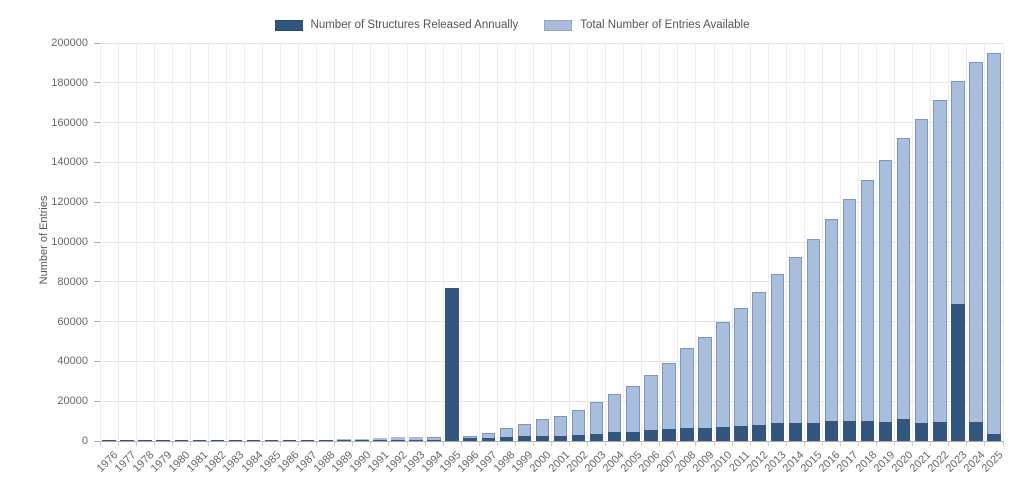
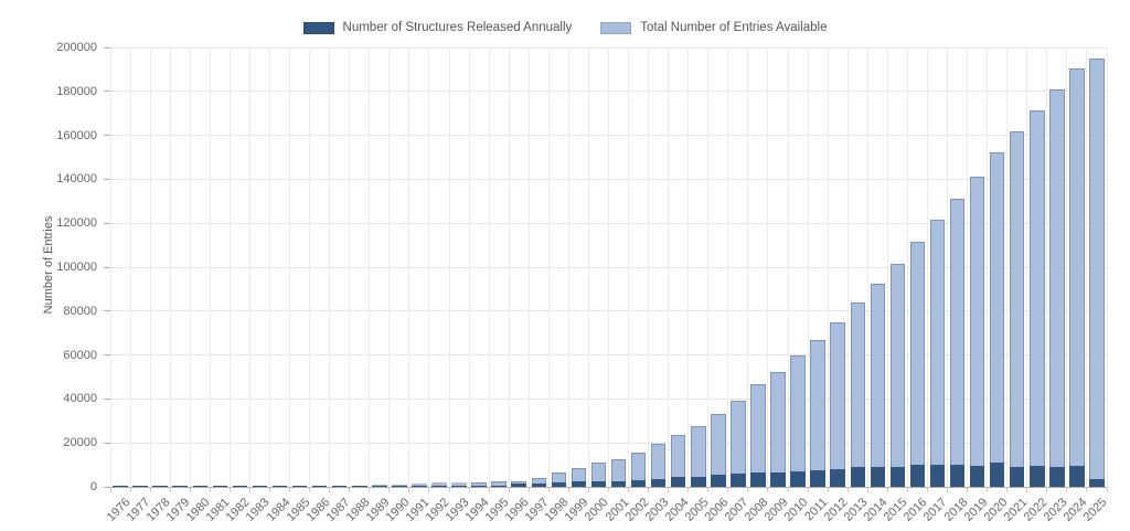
Number of Structures Released Annually/1995: 77000 -> 1000
Number of Structures Released Annually/2023: 69000 -> 9000
